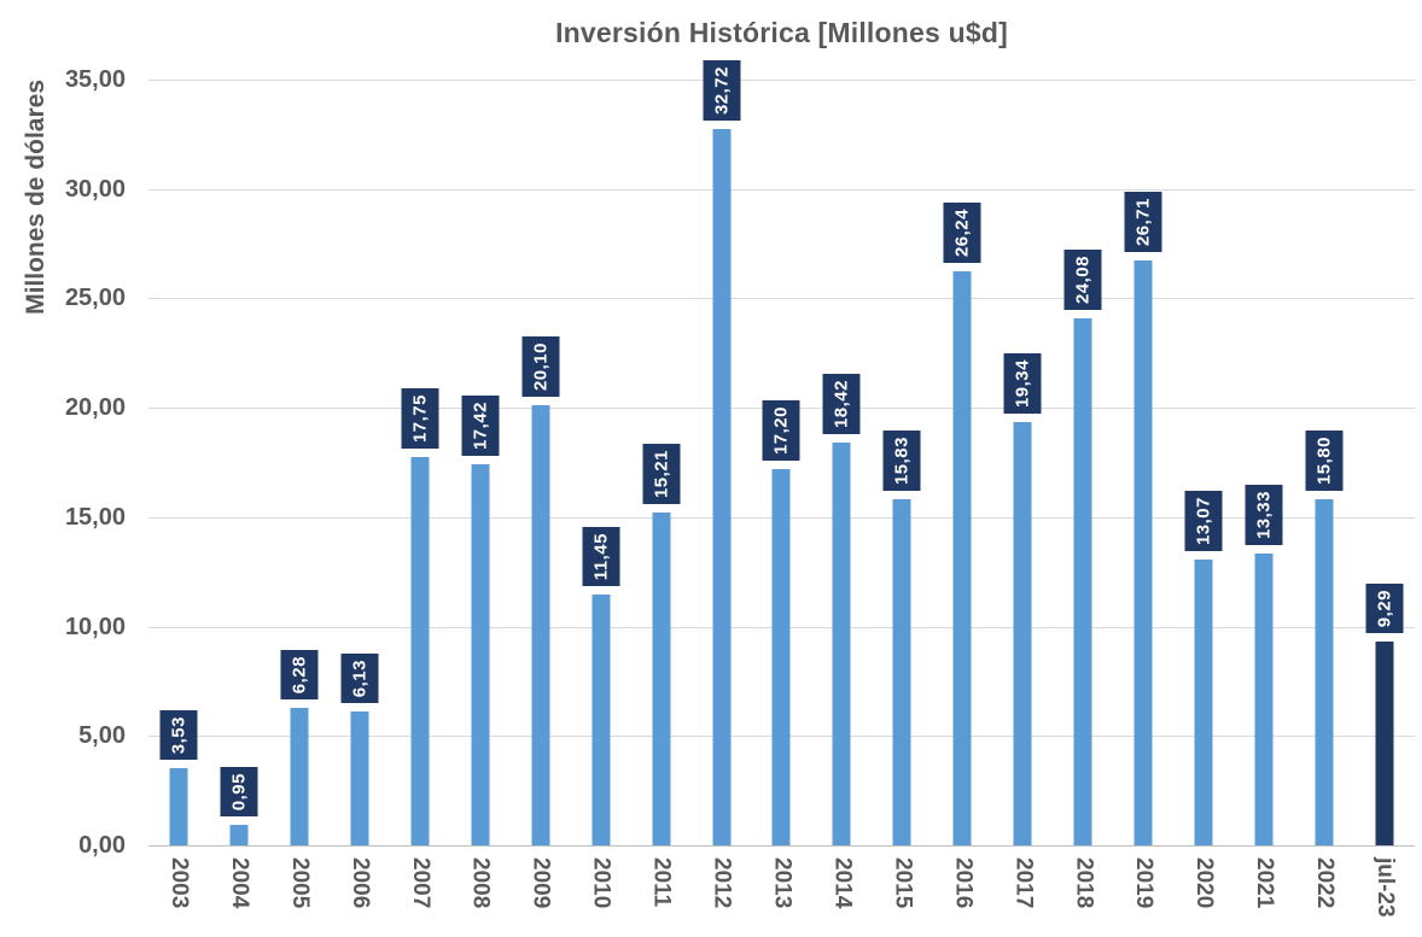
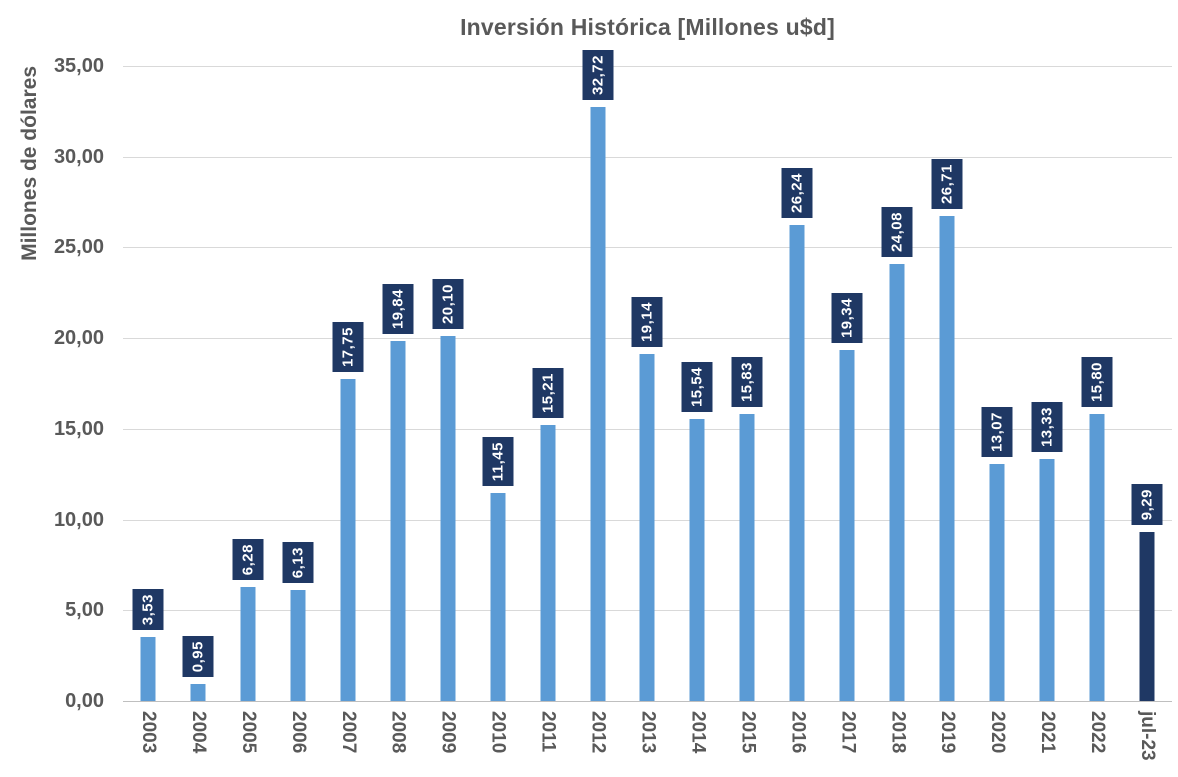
2008: 17,42 -> 19,84
2013: 17,20 -> 19,14
2014: 18,42 -> 15,54
